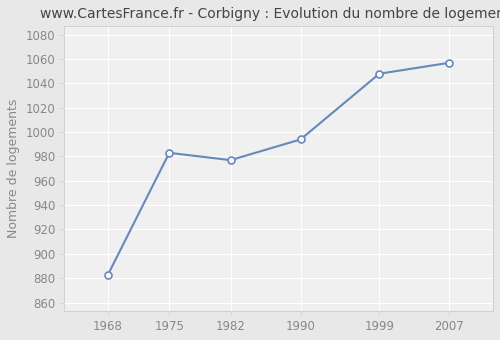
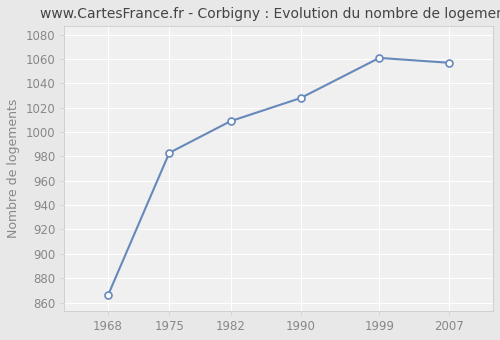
1968: 883 -> 866
1982: 977 -> 1009
1990: 994 -> 1028
1999: 1048 -> 1061
